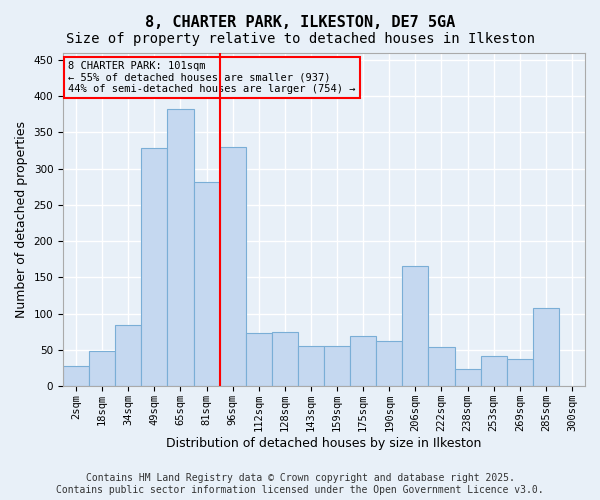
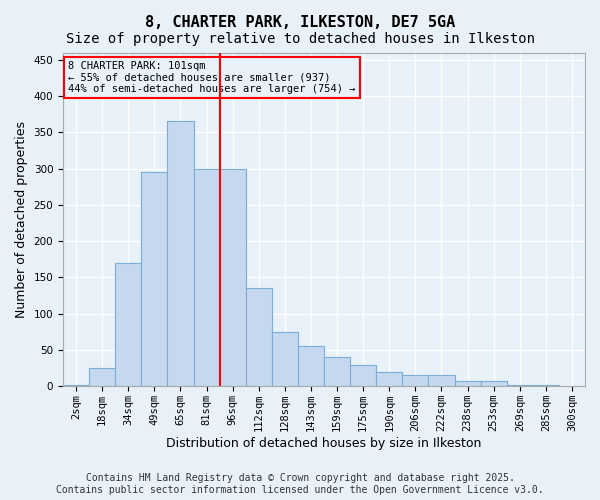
2sqm: 28 -> 2
18sqm: 48 -> 25
34sqm: 84 -> 170
49sqm: 328 -> 295
65sqm: 382 -> 365
81sqm: 282 -> 300
96sqm: 330 -> 300
112sqm: 74 -> 135
159sqm: 56 -> 40
175sqm: 70 -> 30
190sqm: 62 -> 20
206sqm: 166 -> 15
222sqm: 54 -> 15
238sqm: 24 -> 7
253sqm: 42 -> 7
269sqm: 38 -> 2
285sqm: 108 -> 2
